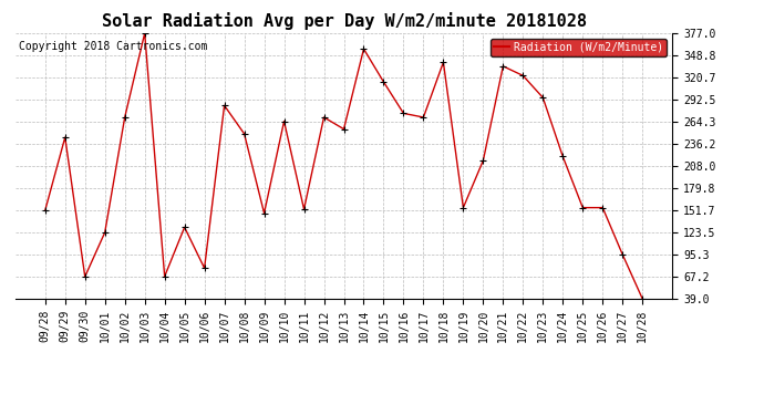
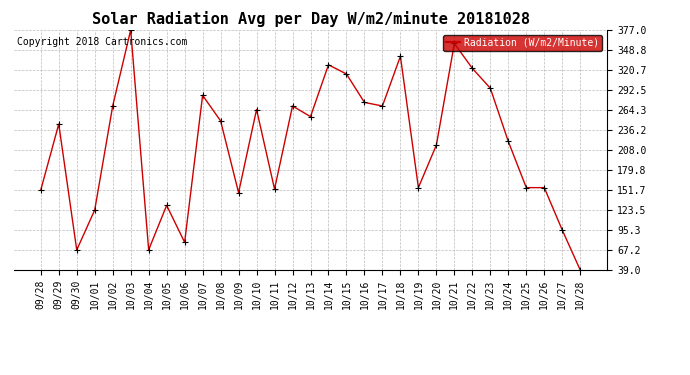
10/14: 357 -> 328
10/21: 335 -> 358
